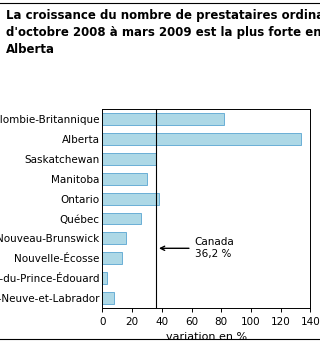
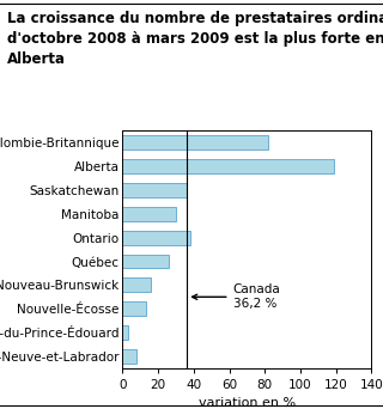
Alberta: 134 -> 119
